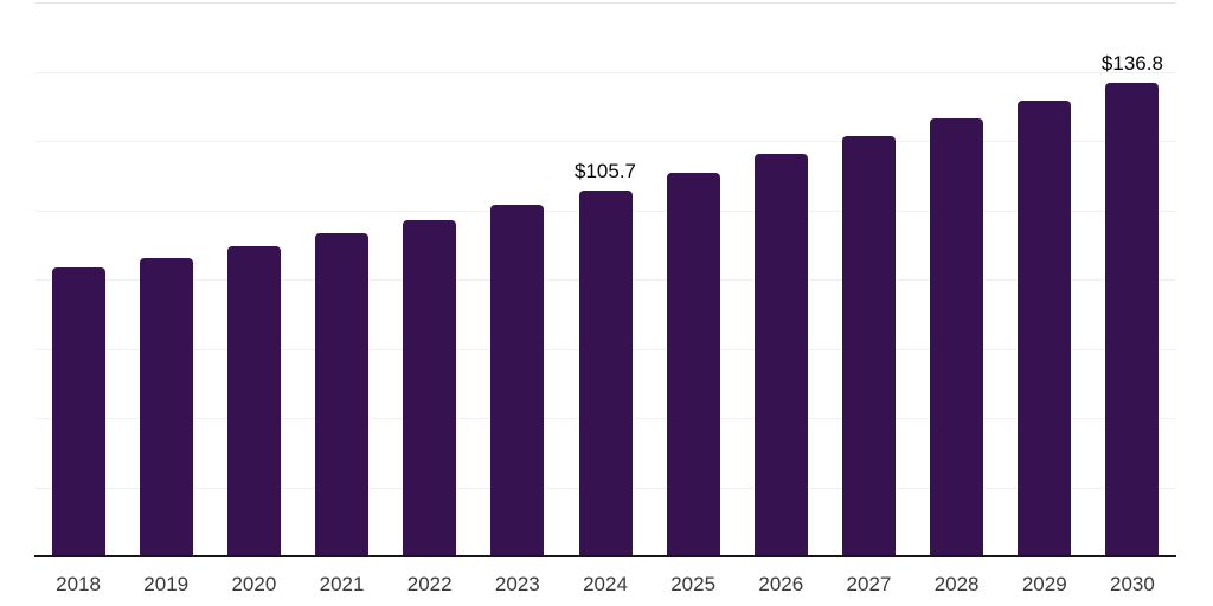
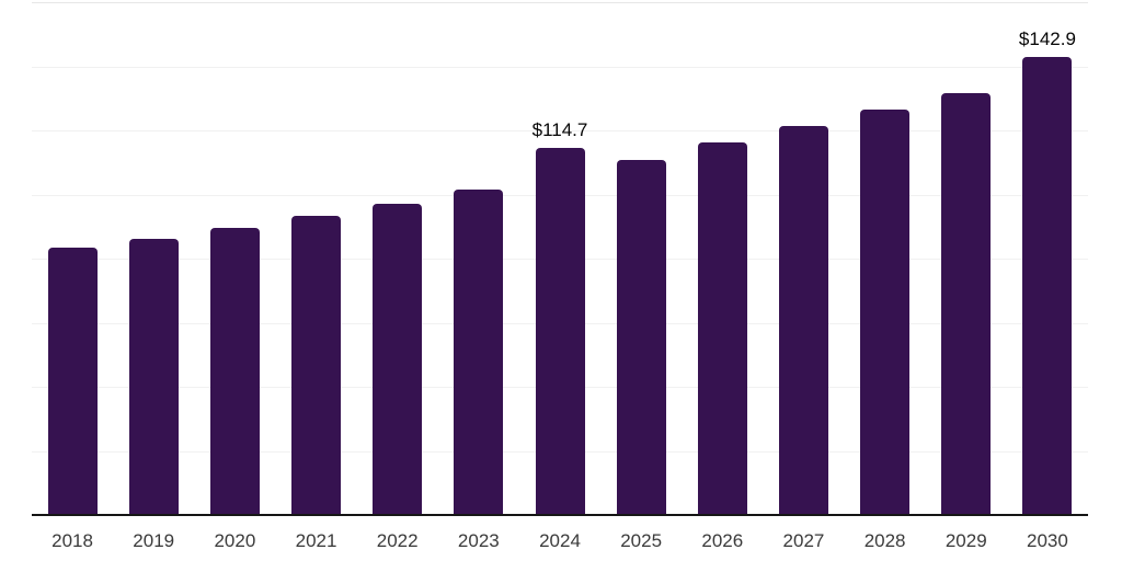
2024: $105.7 -> $114.7
2030: $136.8 -> $142.9
